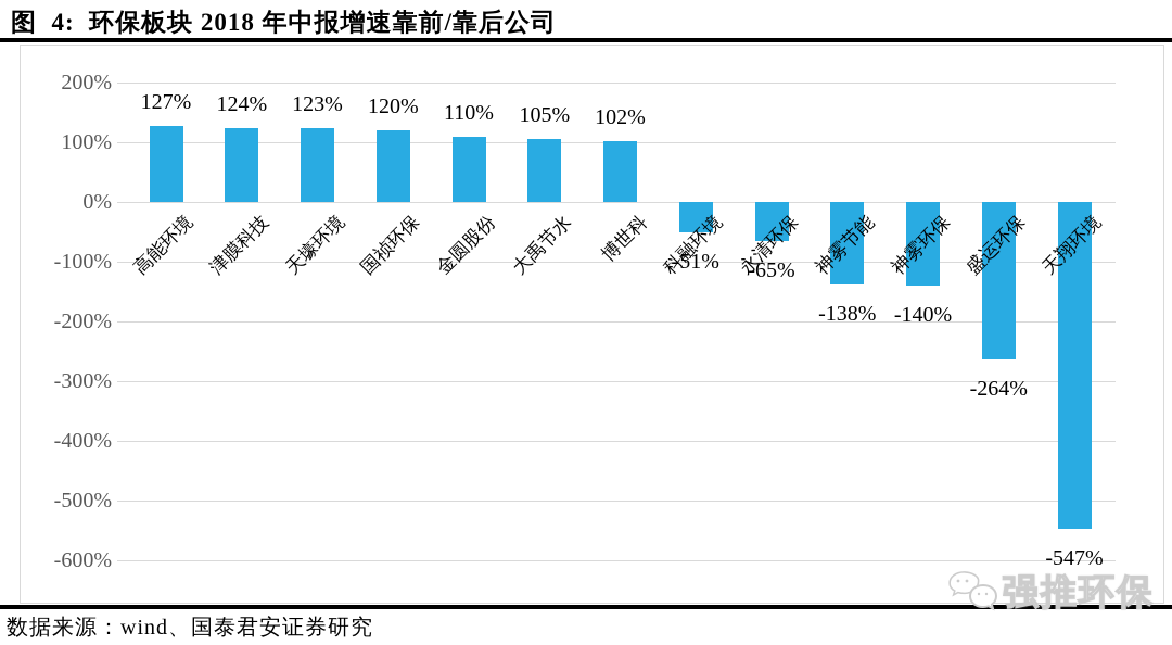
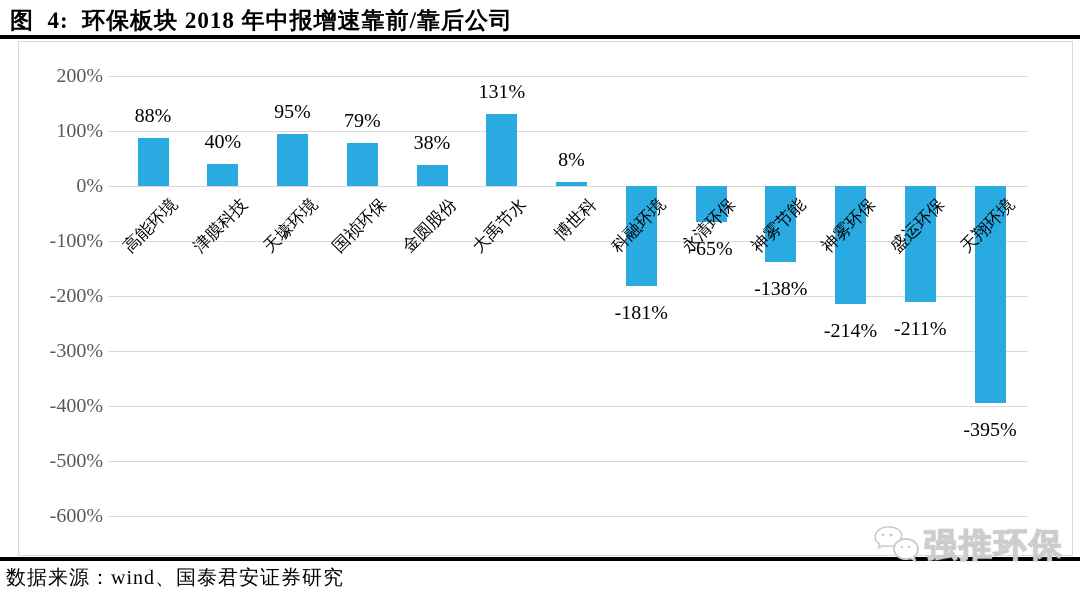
高能环境: 127% -> 88%
津膜科技: 124% -> 40%
天壕环境: 123% -> 95%
国祯环保: 120% -> 79%
金圆股份: 110% -> 38%
大禹节水: 105% -> 131%
博世科: 102% -> 8%
科融环境: -51% -> -181%
神雾环保: -140% -> -214%
盛运环保: -264% -> -211%
天翔环境: -547% -> -395%
